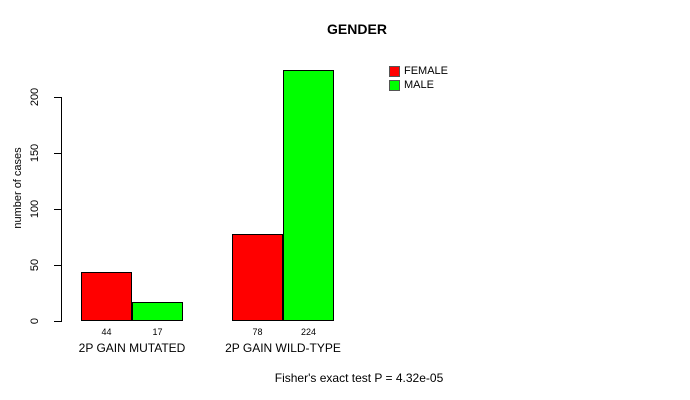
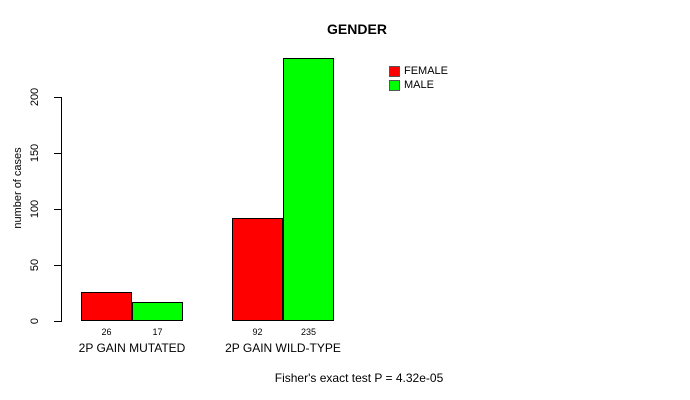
FEMALE/2P GAIN MUTATED: 44 -> 26
FEMALE/2P GAIN WILD-TYPE: 78 -> 92
MALE/2P GAIN WILD-TYPE: 224 -> 235
